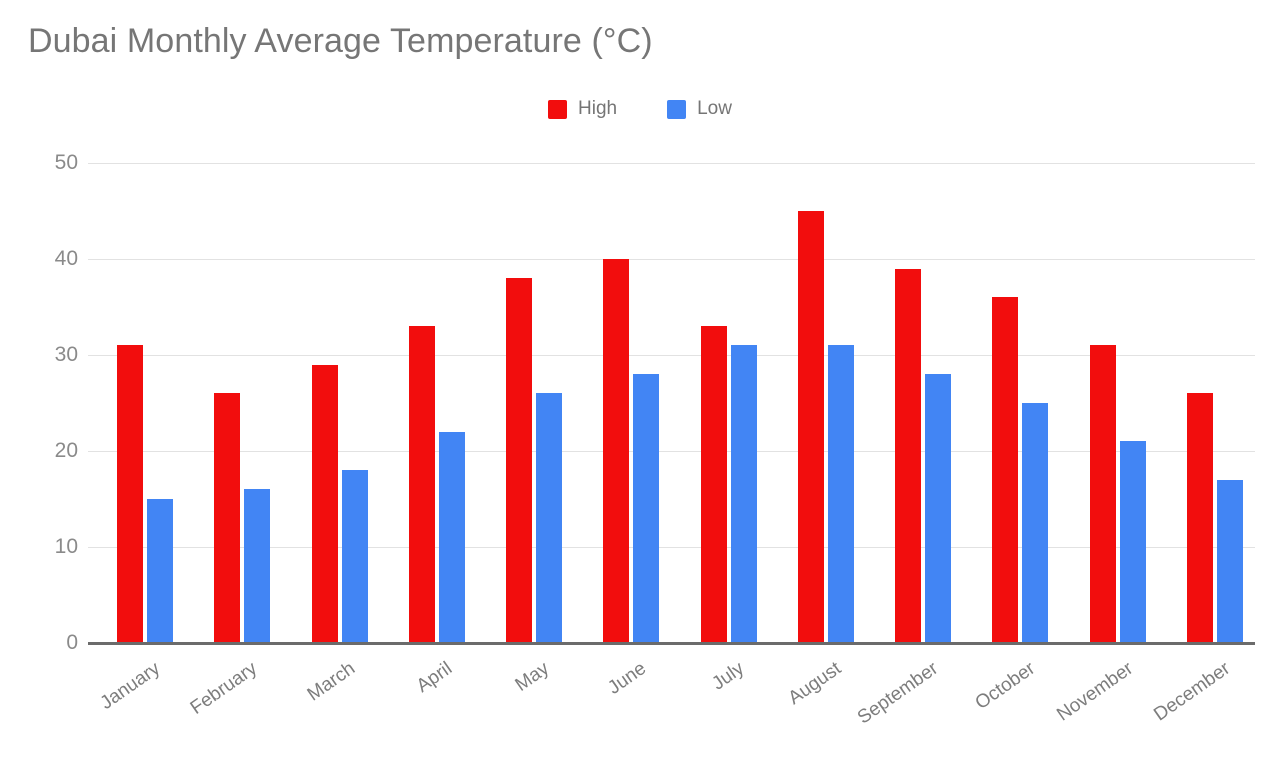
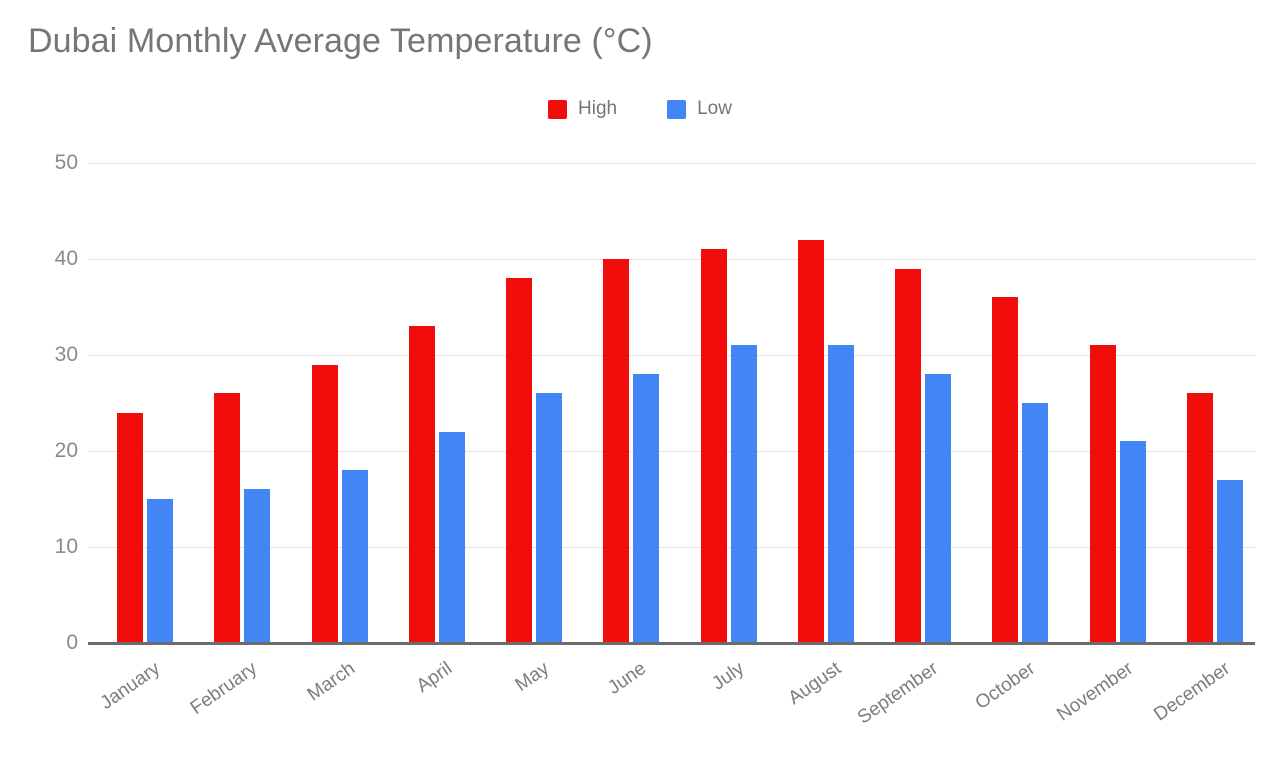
High/January: 31 -> 24
High/July: 33 -> 41
High/August: 45 -> 42
